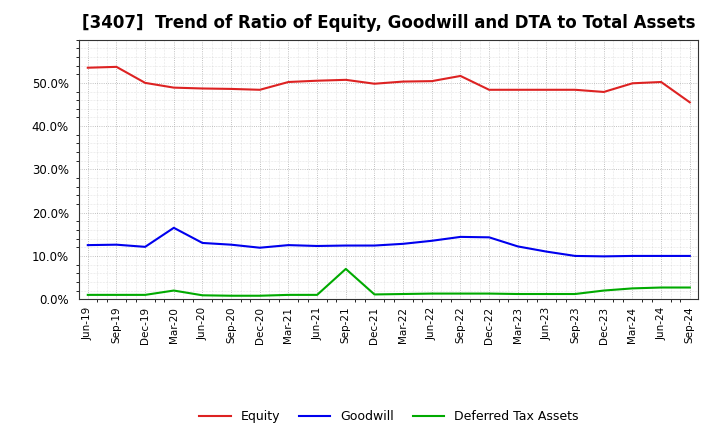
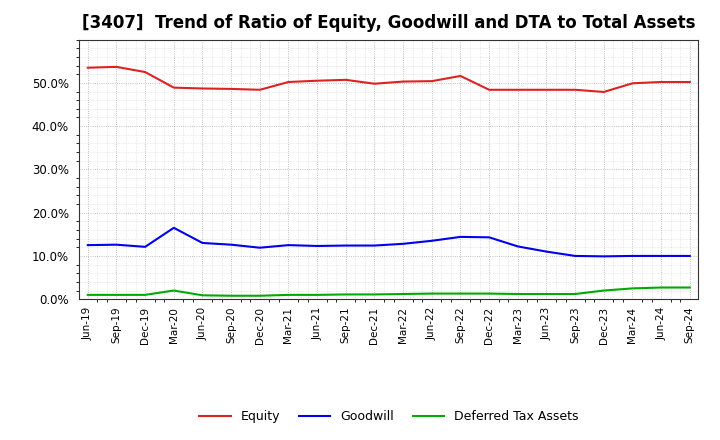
Equity/Dec-19: 50.0% -> 52.5%
Deferred Tax Assets/Sep-21: 7.0% -> 1.1%
Equity/Sep-24: 45.5% -> 50.2%
